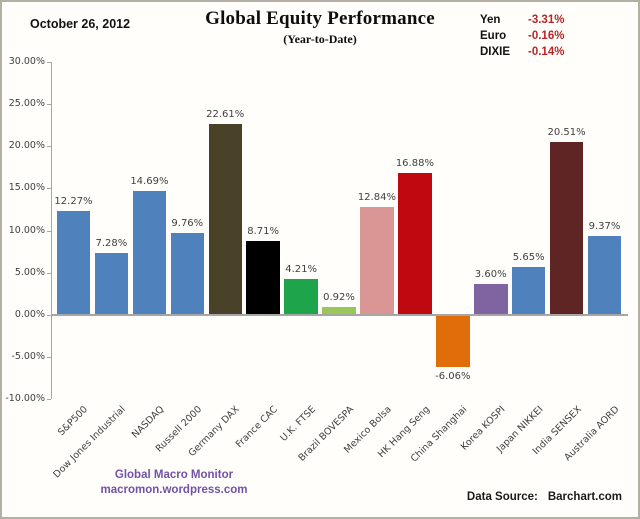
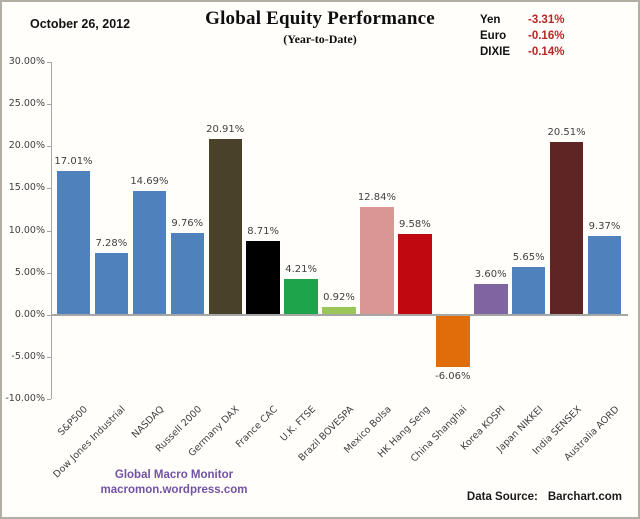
S&P500: 12.27% -> 17.01%
Germany DAX: 22.61% -> 20.91%
HK Hang Seng: 16.88% -> 9.58%
